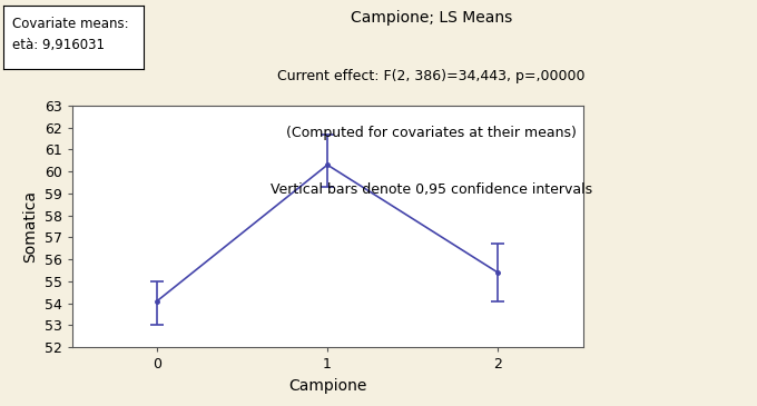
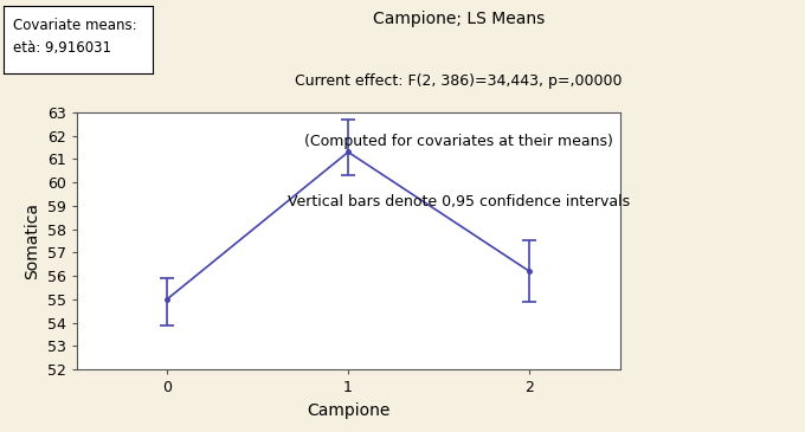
0: 54.1 -> 55.0
1: 60.3 -> 61.3
2: 55.4 -> 56.2
